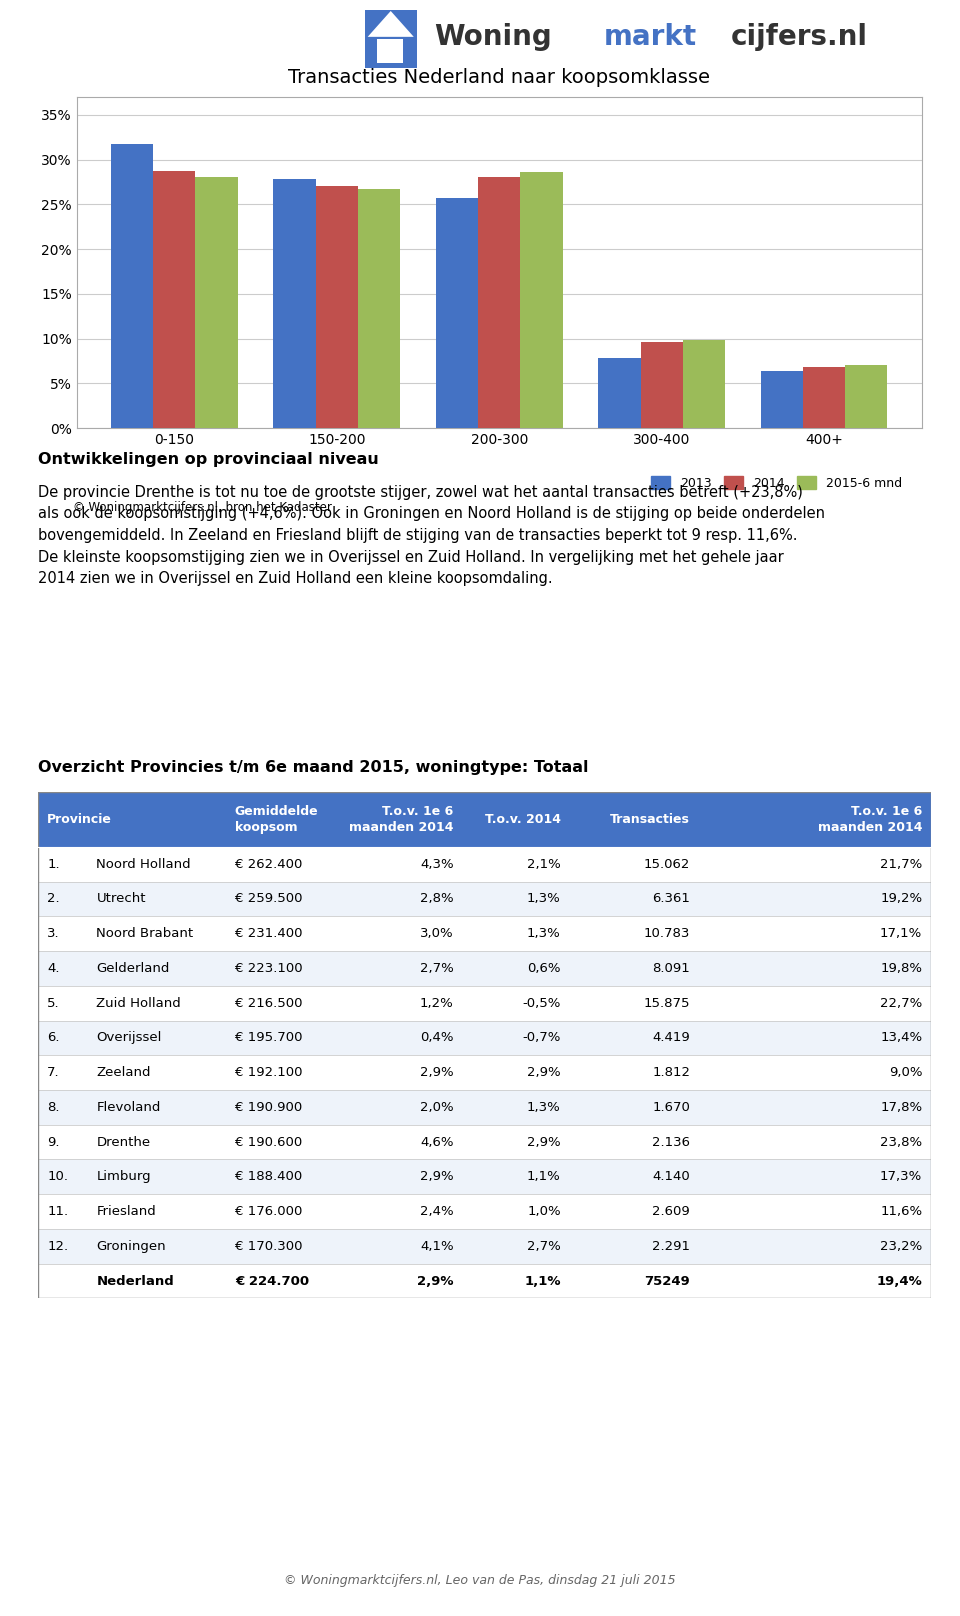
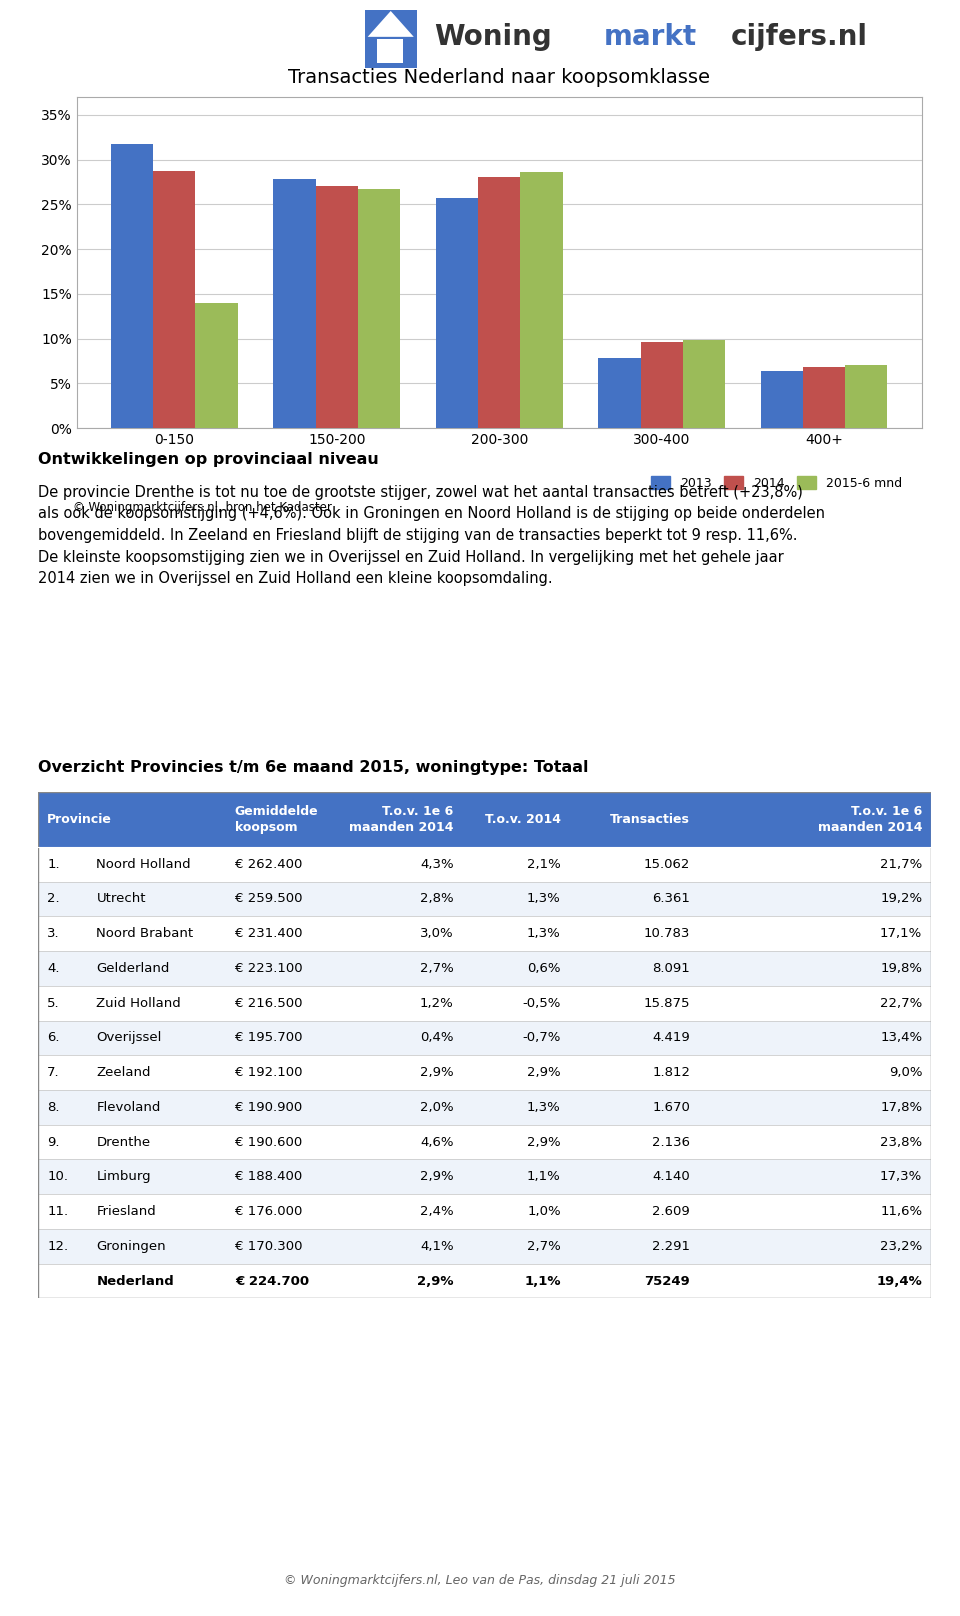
2015-6 mnd/0-150: 28.1% -> 14.0%
